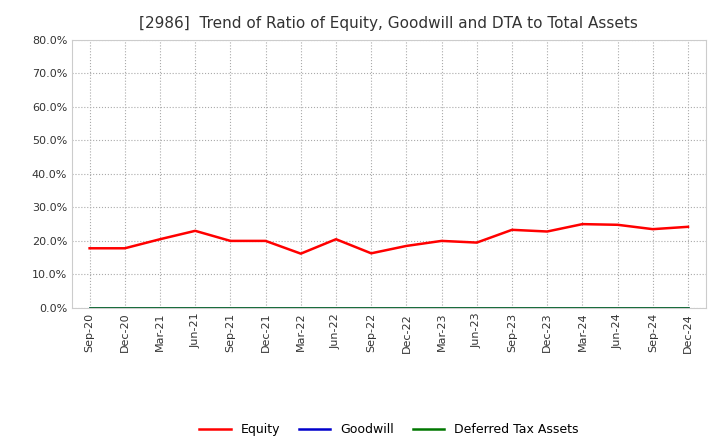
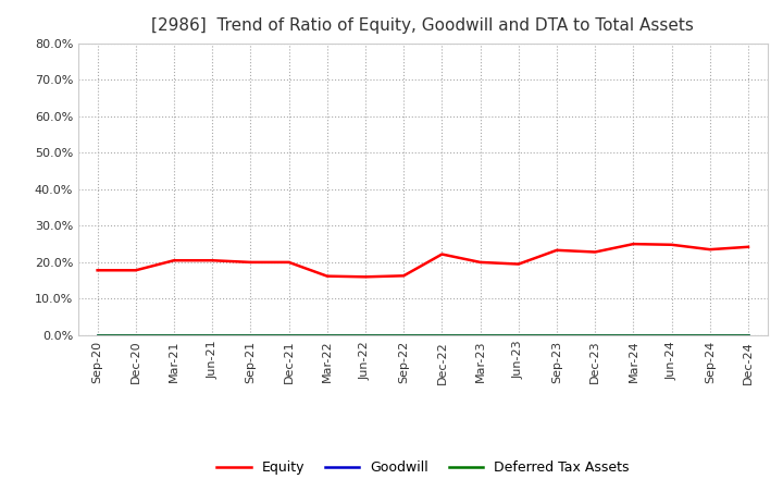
Equity/Jun-21: 23.0% -> 20.5%
Equity/Jun-22: 20.5% -> 16.0%
Equity/Dec-22: 18.5% -> 22.2%
